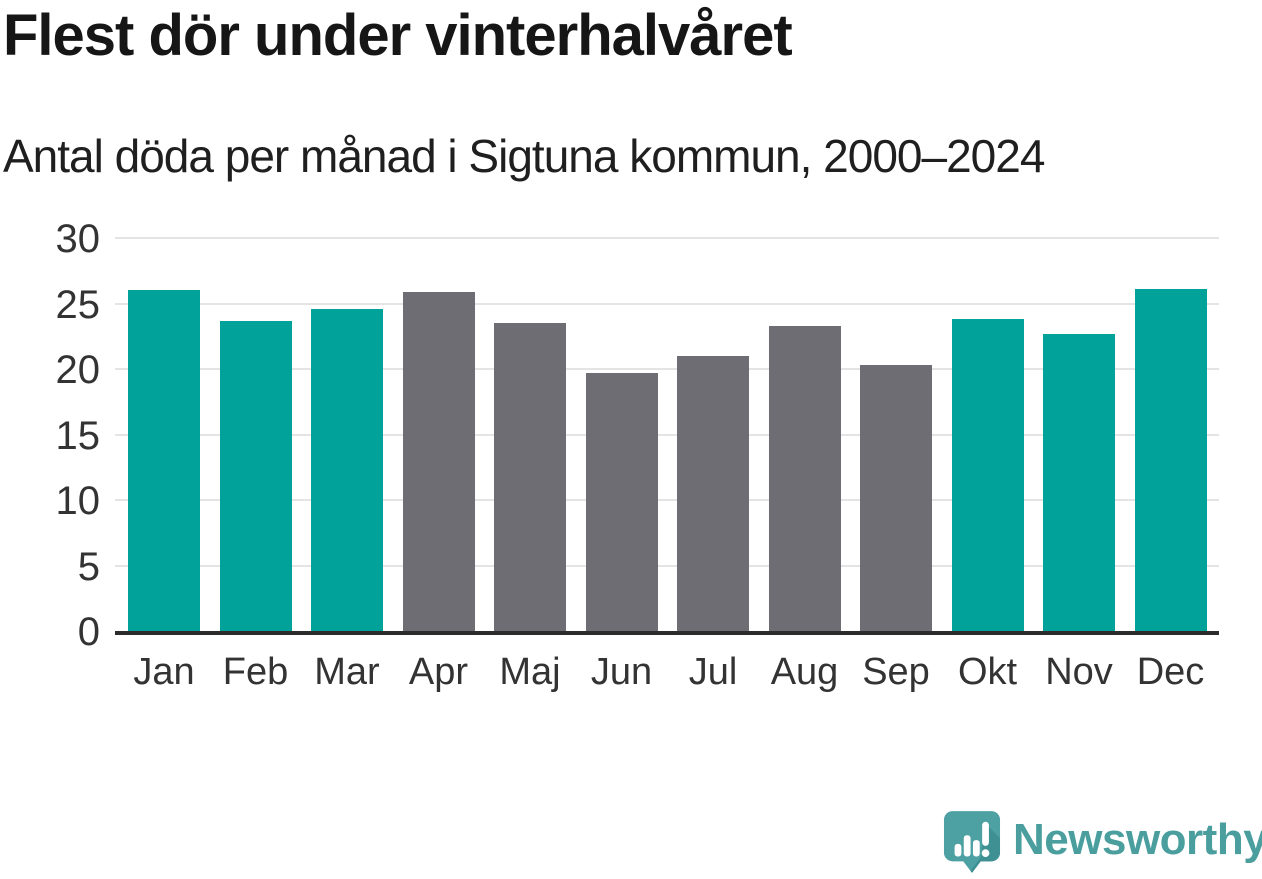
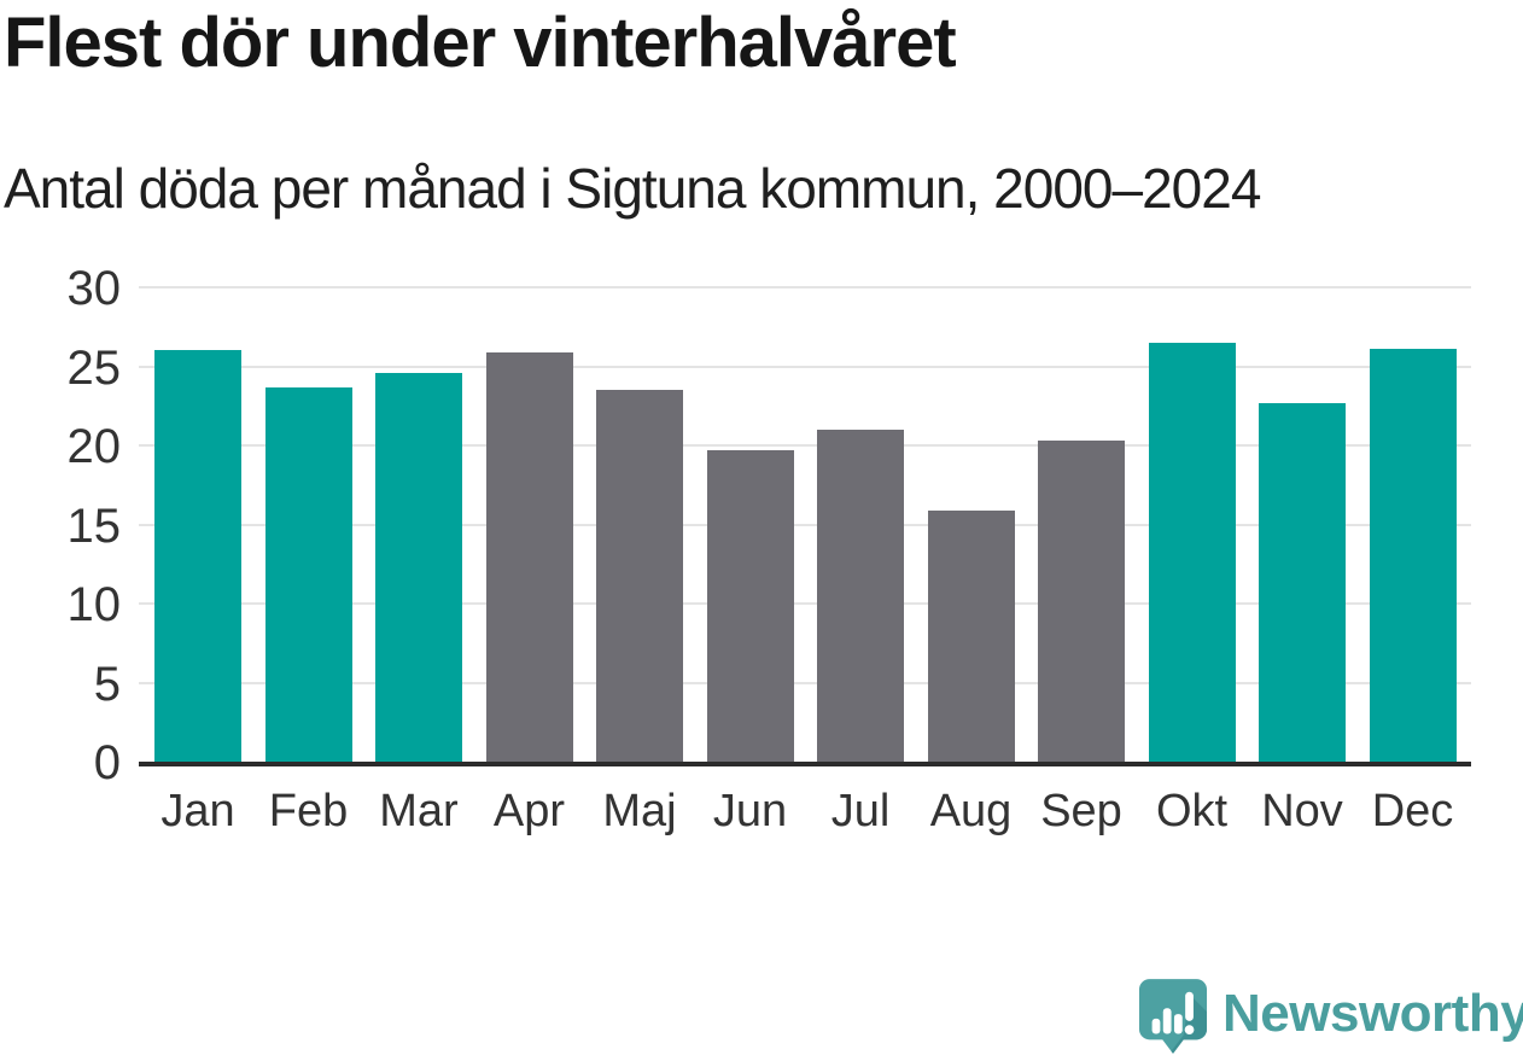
Aug: 23.3 -> 15.9
Okt: 23.8 -> 26.5
